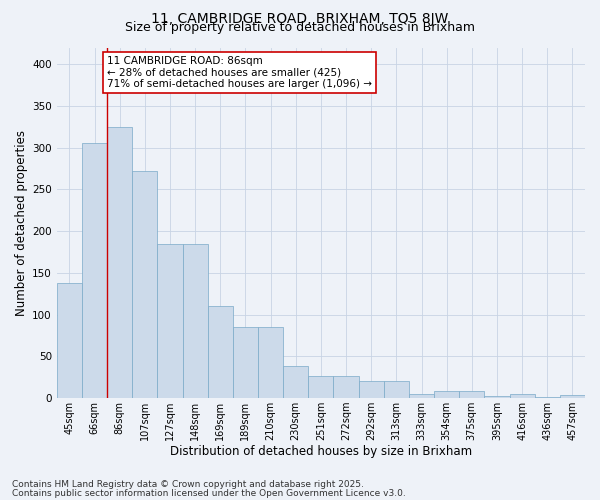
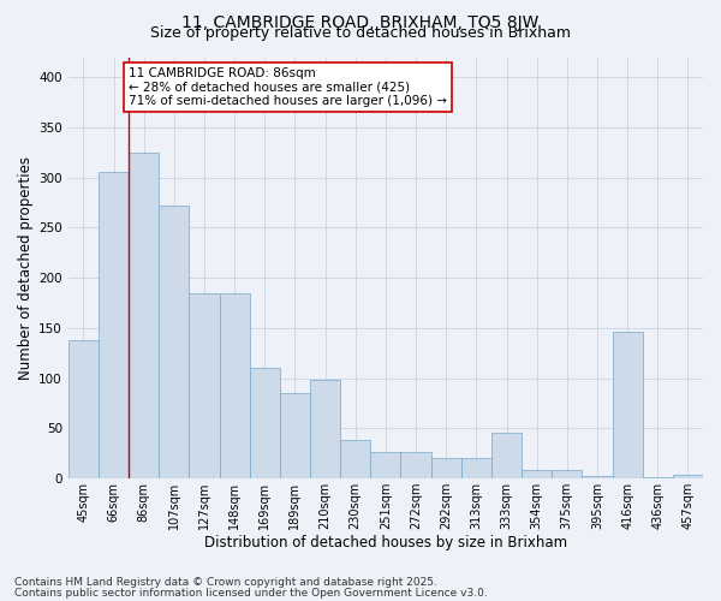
210sqm: 85 -> 98
333sqm: 5 -> 46
416sqm: 5 -> 146
